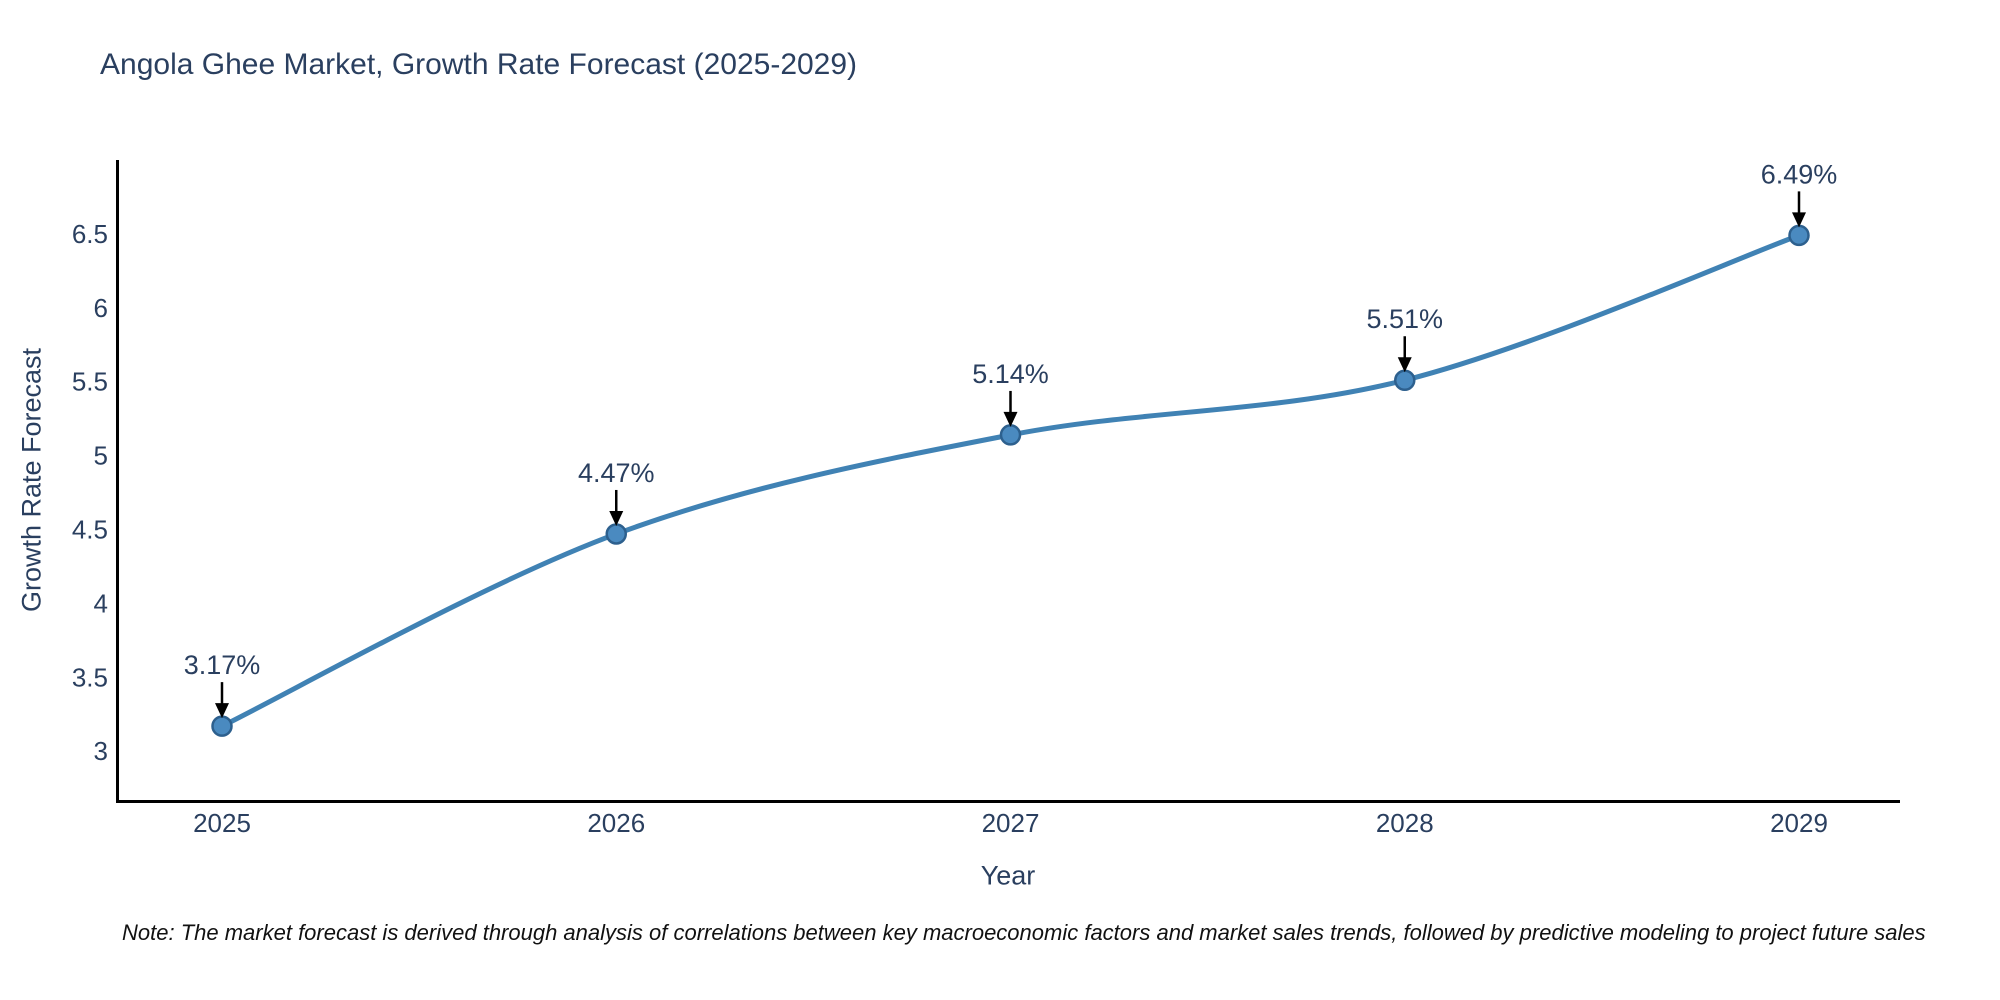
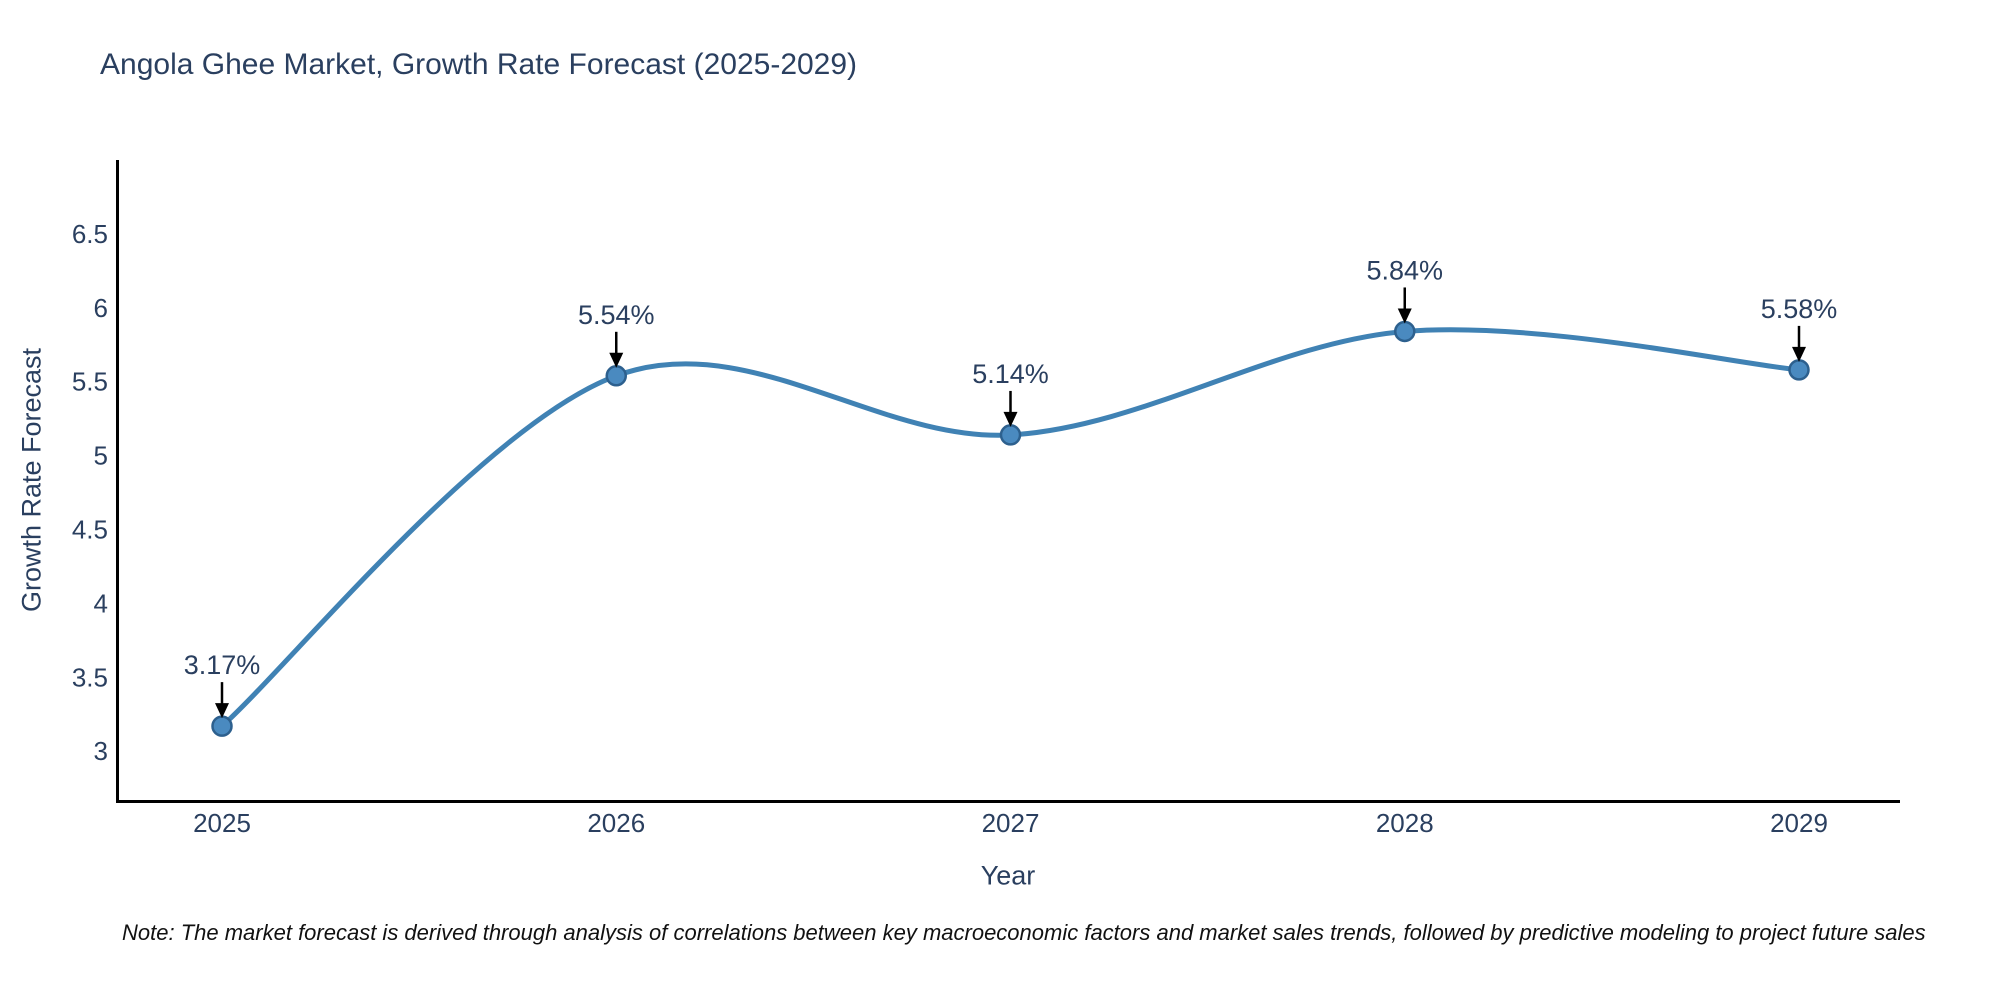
2026: 4.47% -> 5.54%
2028: 5.51% -> 5.84%
2029: 6.49% -> 5.58%
